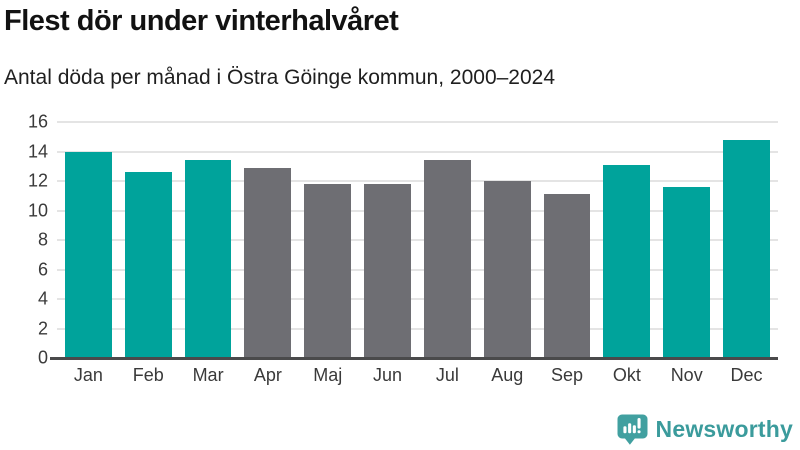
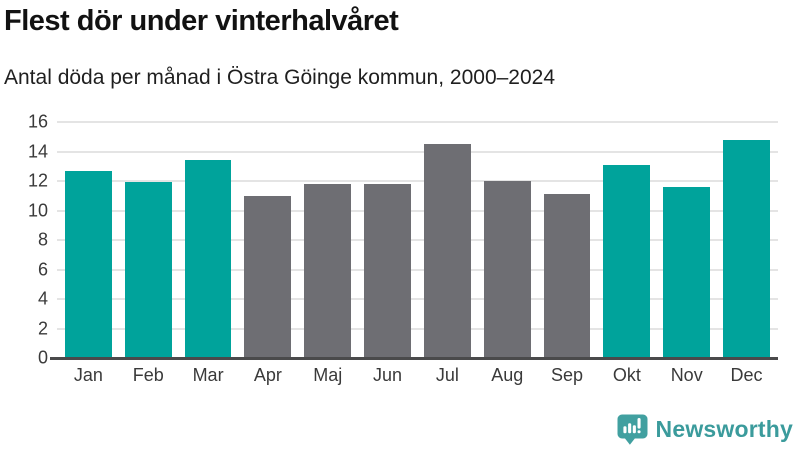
Jan: 14.0 -> 12.7
Feb: 12.6 -> 11.9
Apr: 12.9 -> 11.0
Jul: 13.4 -> 14.5
